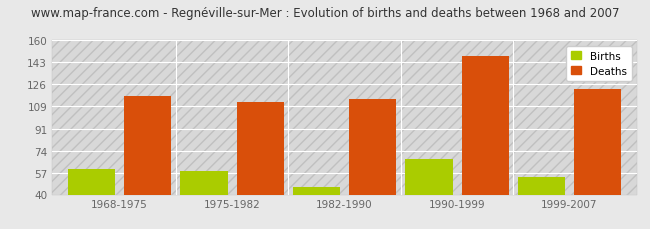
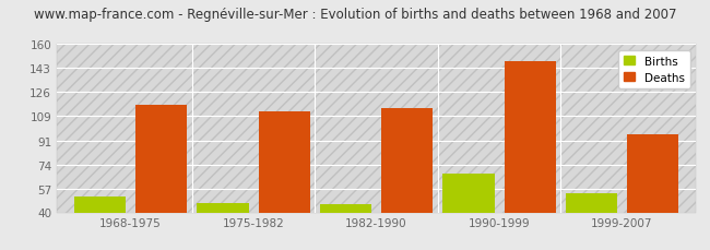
Births/1968-1975: 60 -> 51
Births/1975-1982: 58 -> 47
Deaths/1999-2007: 122 -> 96
